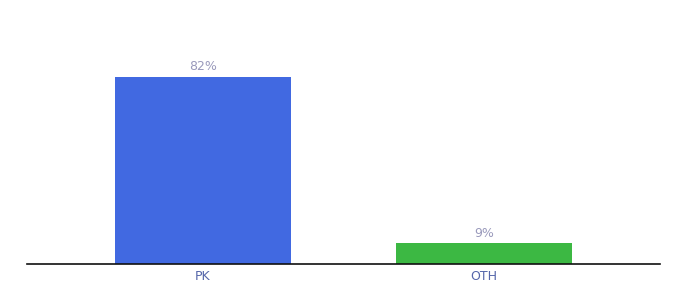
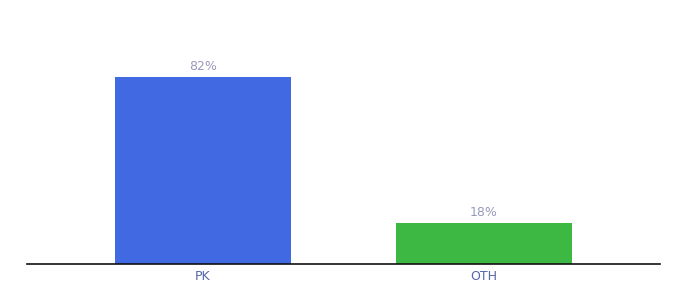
OTH: 9% -> 18%
